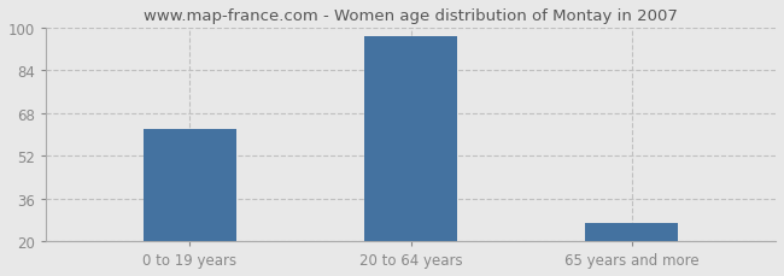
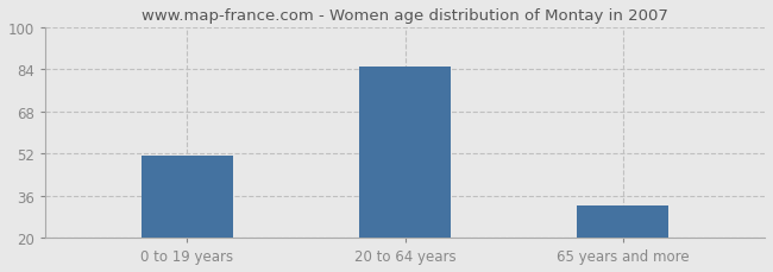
0 to 19 years: 62 -> 51
20 to 64 years: 97 -> 85
65 years and more: 27 -> 32
